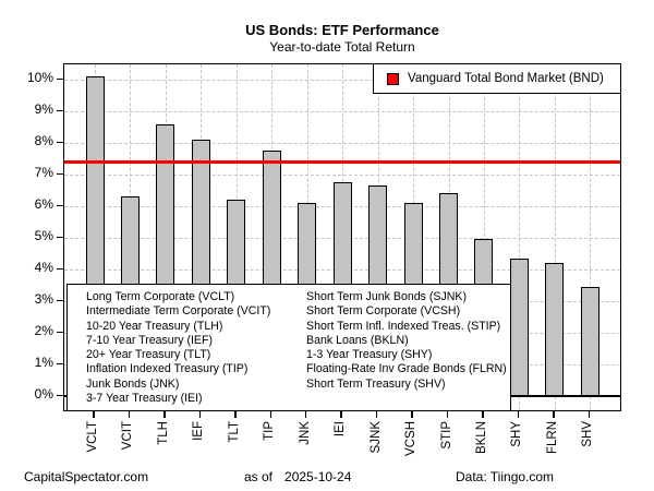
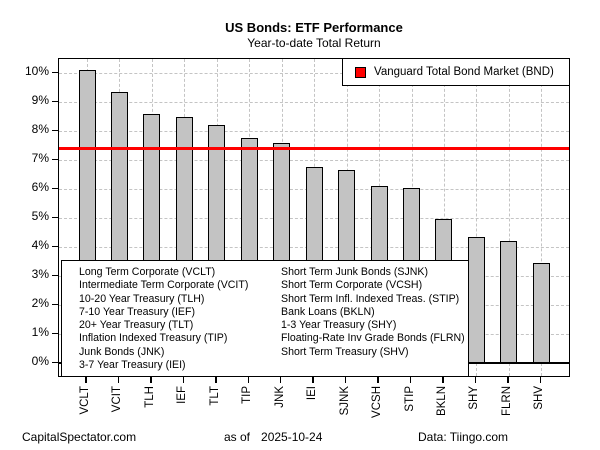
VCIT: 6.3% -> 9.3%
IEF: 8.1% -> 8.5%
TLT: 6.2% -> 8.2%
JNK: 6.1% -> 7.6%
STIP: 6.4% -> 6.0%
